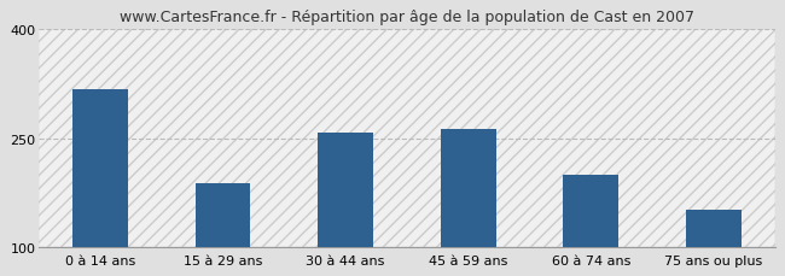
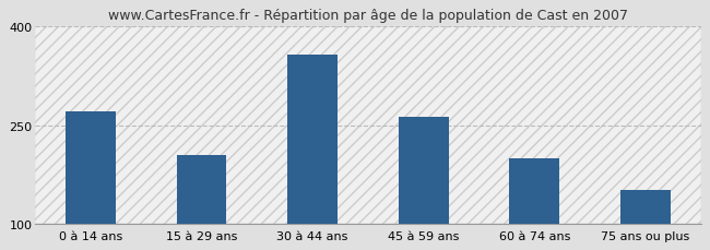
0 à 14 ans: 318 -> 271
15 à 29 ans: 188 -> 205
30 à 44 ans: 258 -> 358
